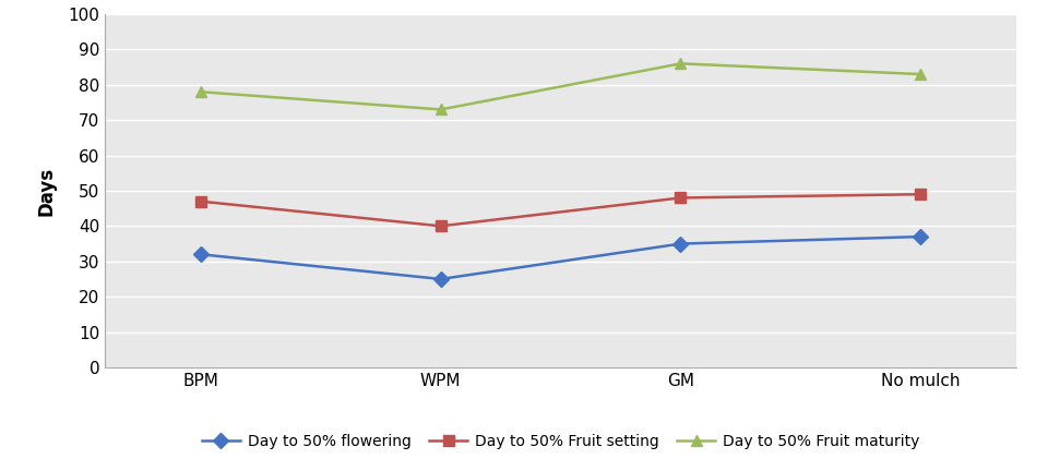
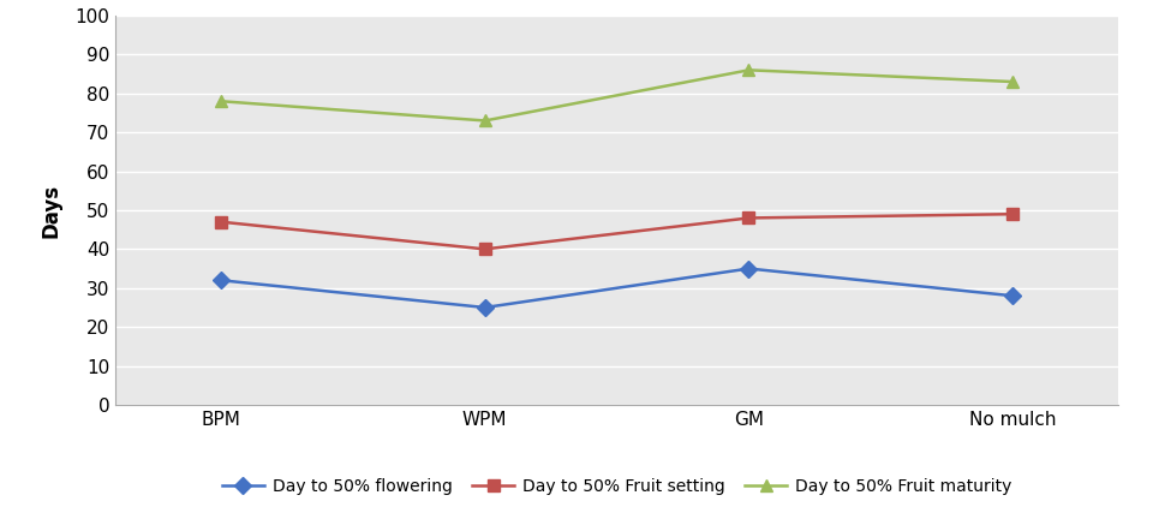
Day to 50% flowering/No mulch: 37 -> 28
